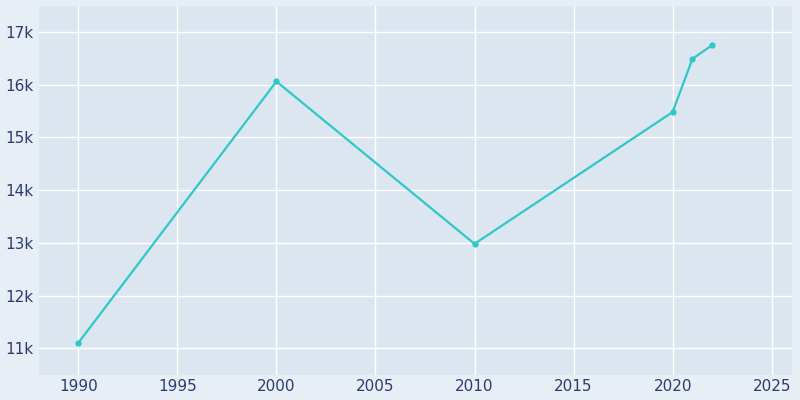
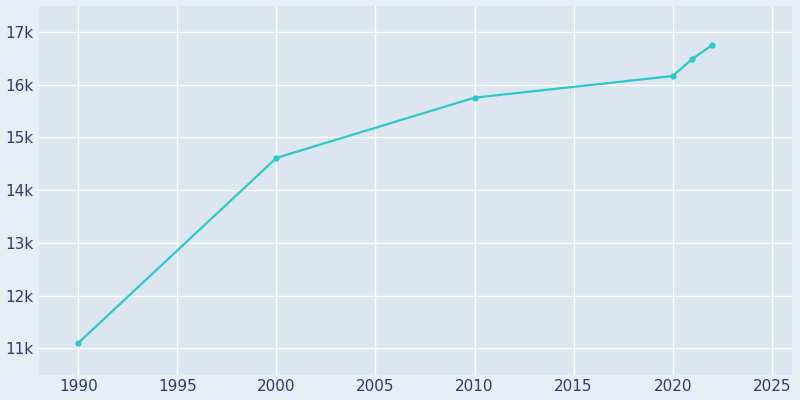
2000: 16.06k -> 14.61k
2010: 12.98k -> 15.75k
2020: 15.48k -> 16.16k
